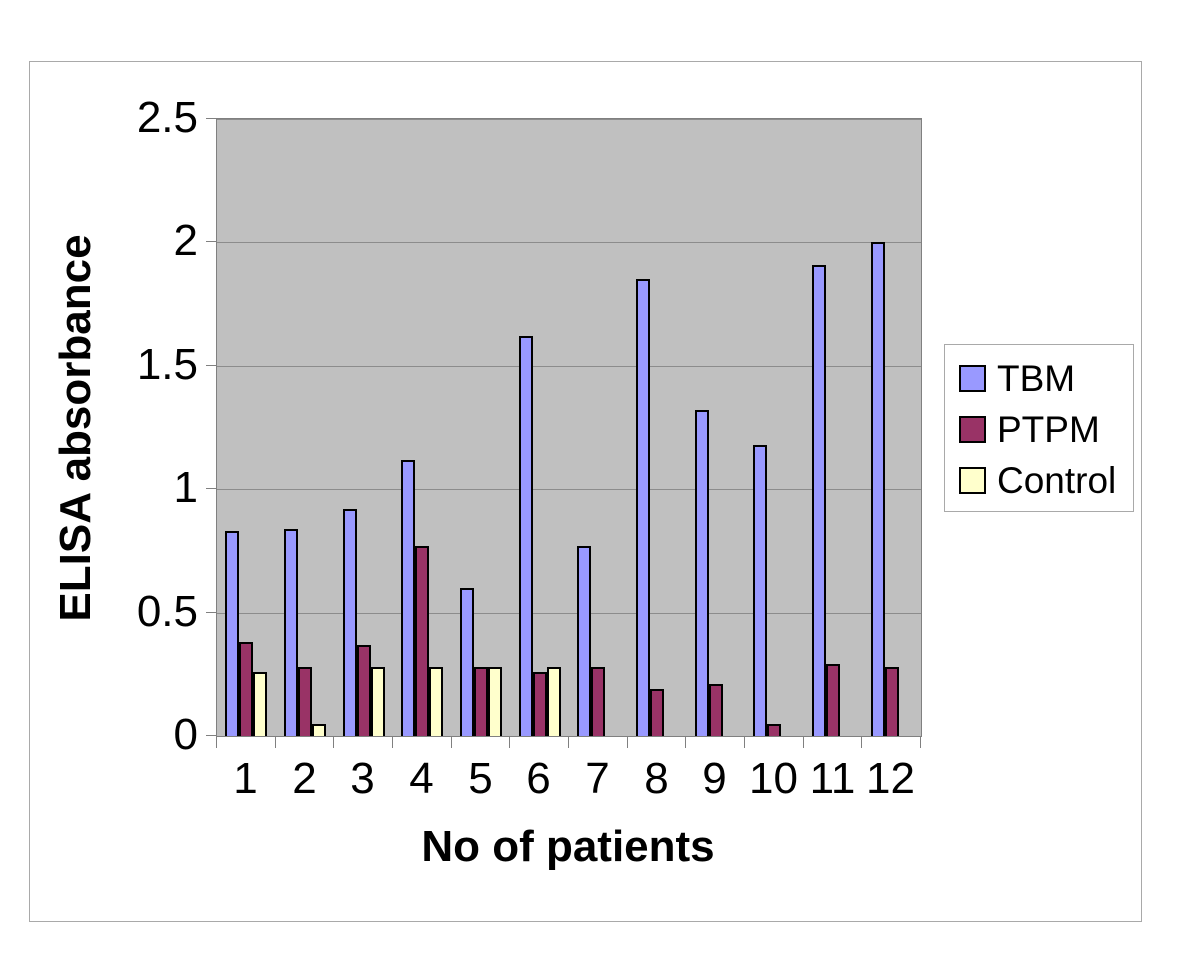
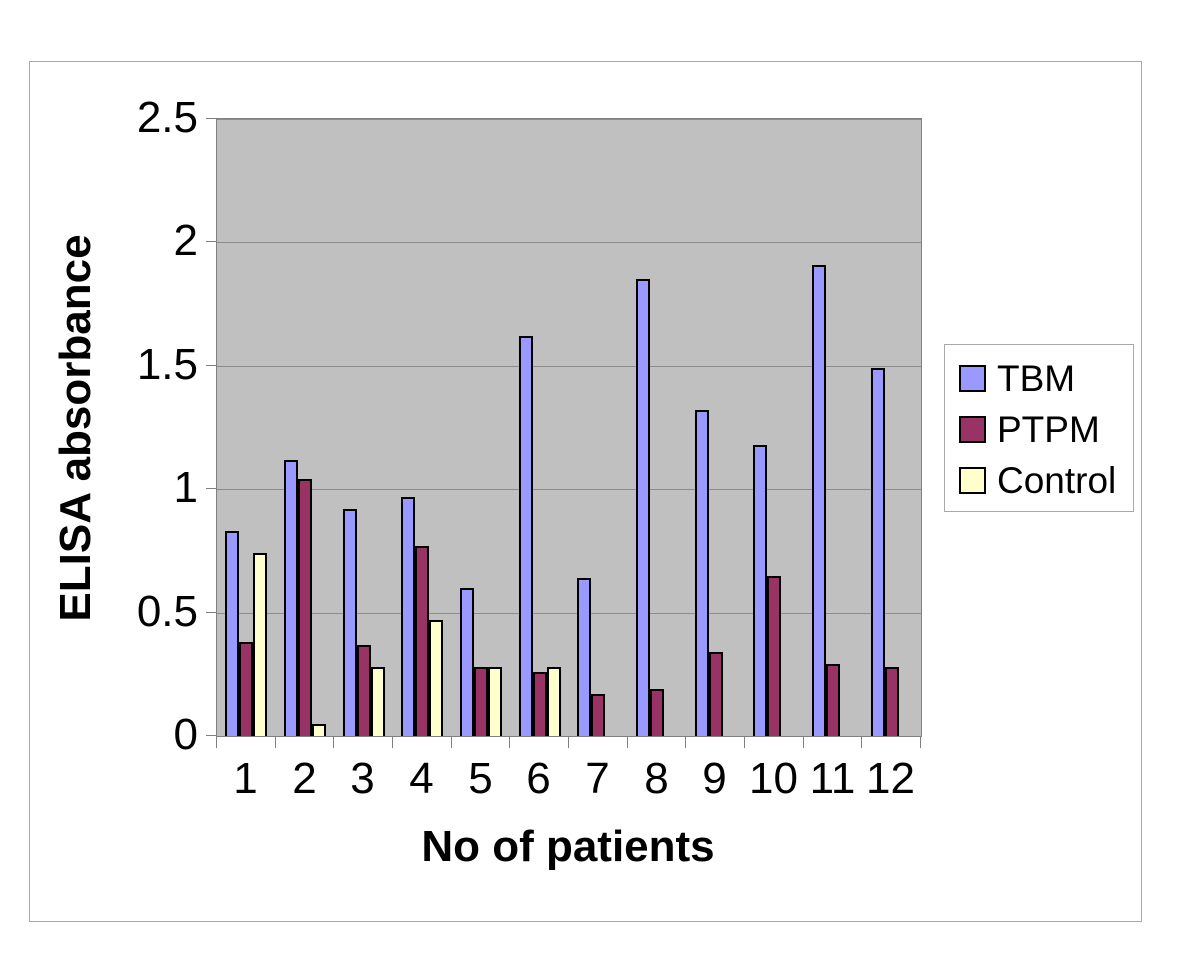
Control/1: 0.26 -> 0.74
TBM/2: 0.84 -> 1.12
PTPM/2: 0.28 -> 1.04
TBM/4: 1.12 -> 0.97
Control/4: 0.28 -> 0.47
TBM/7: 0.77 -> 0.64
PTPM/7: 0.28 -> 0.17
PTPM/9: 0.21 -> 0.34
PTPM/10: 0.05 -> 0.65
TBM/12: 2.00 -> 1.49
